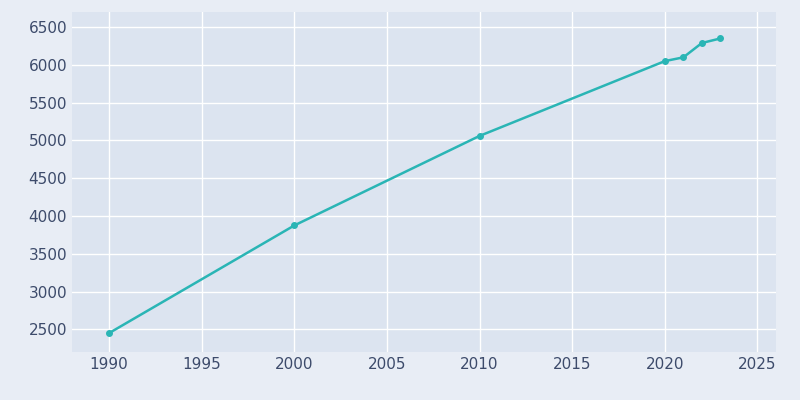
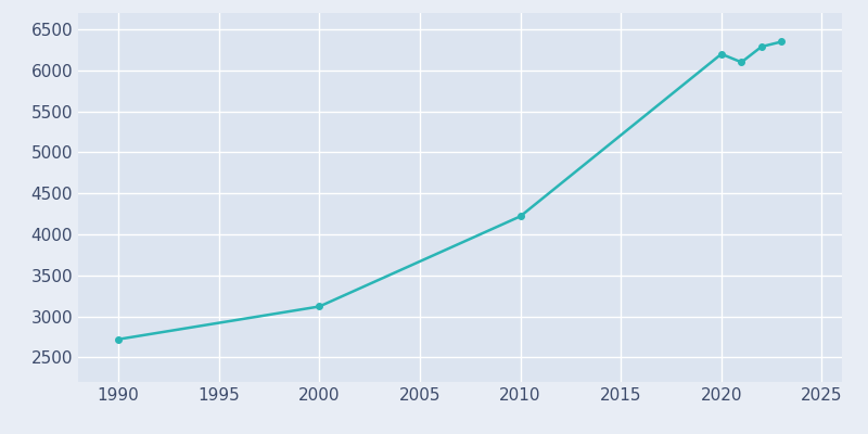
1990: 2450 -> 2720
2000: 3880 -> 3120
2010: 5060 -> 4220
2020: 6050 -> 6200
